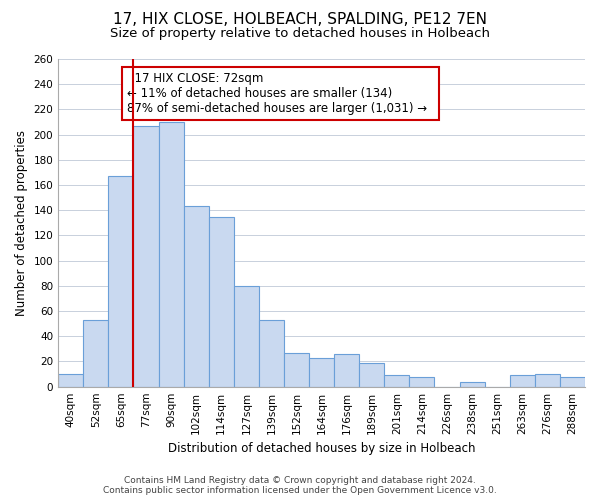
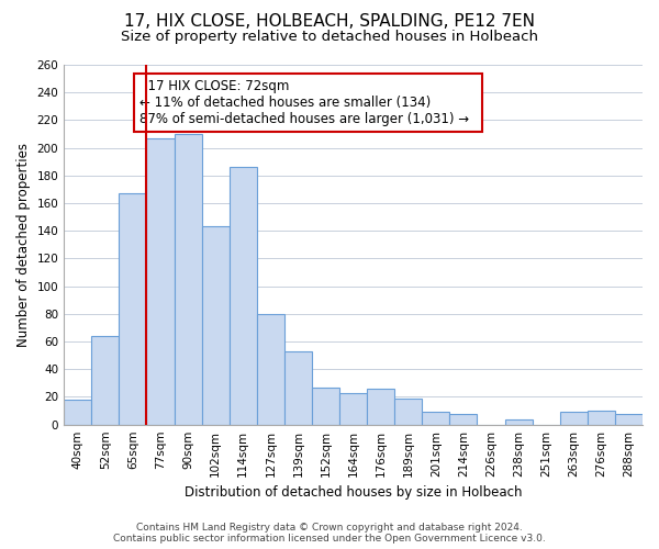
40sqm: 10 -> 18
52sqm: 53 -> 64
114sqm: 135 -> 186
